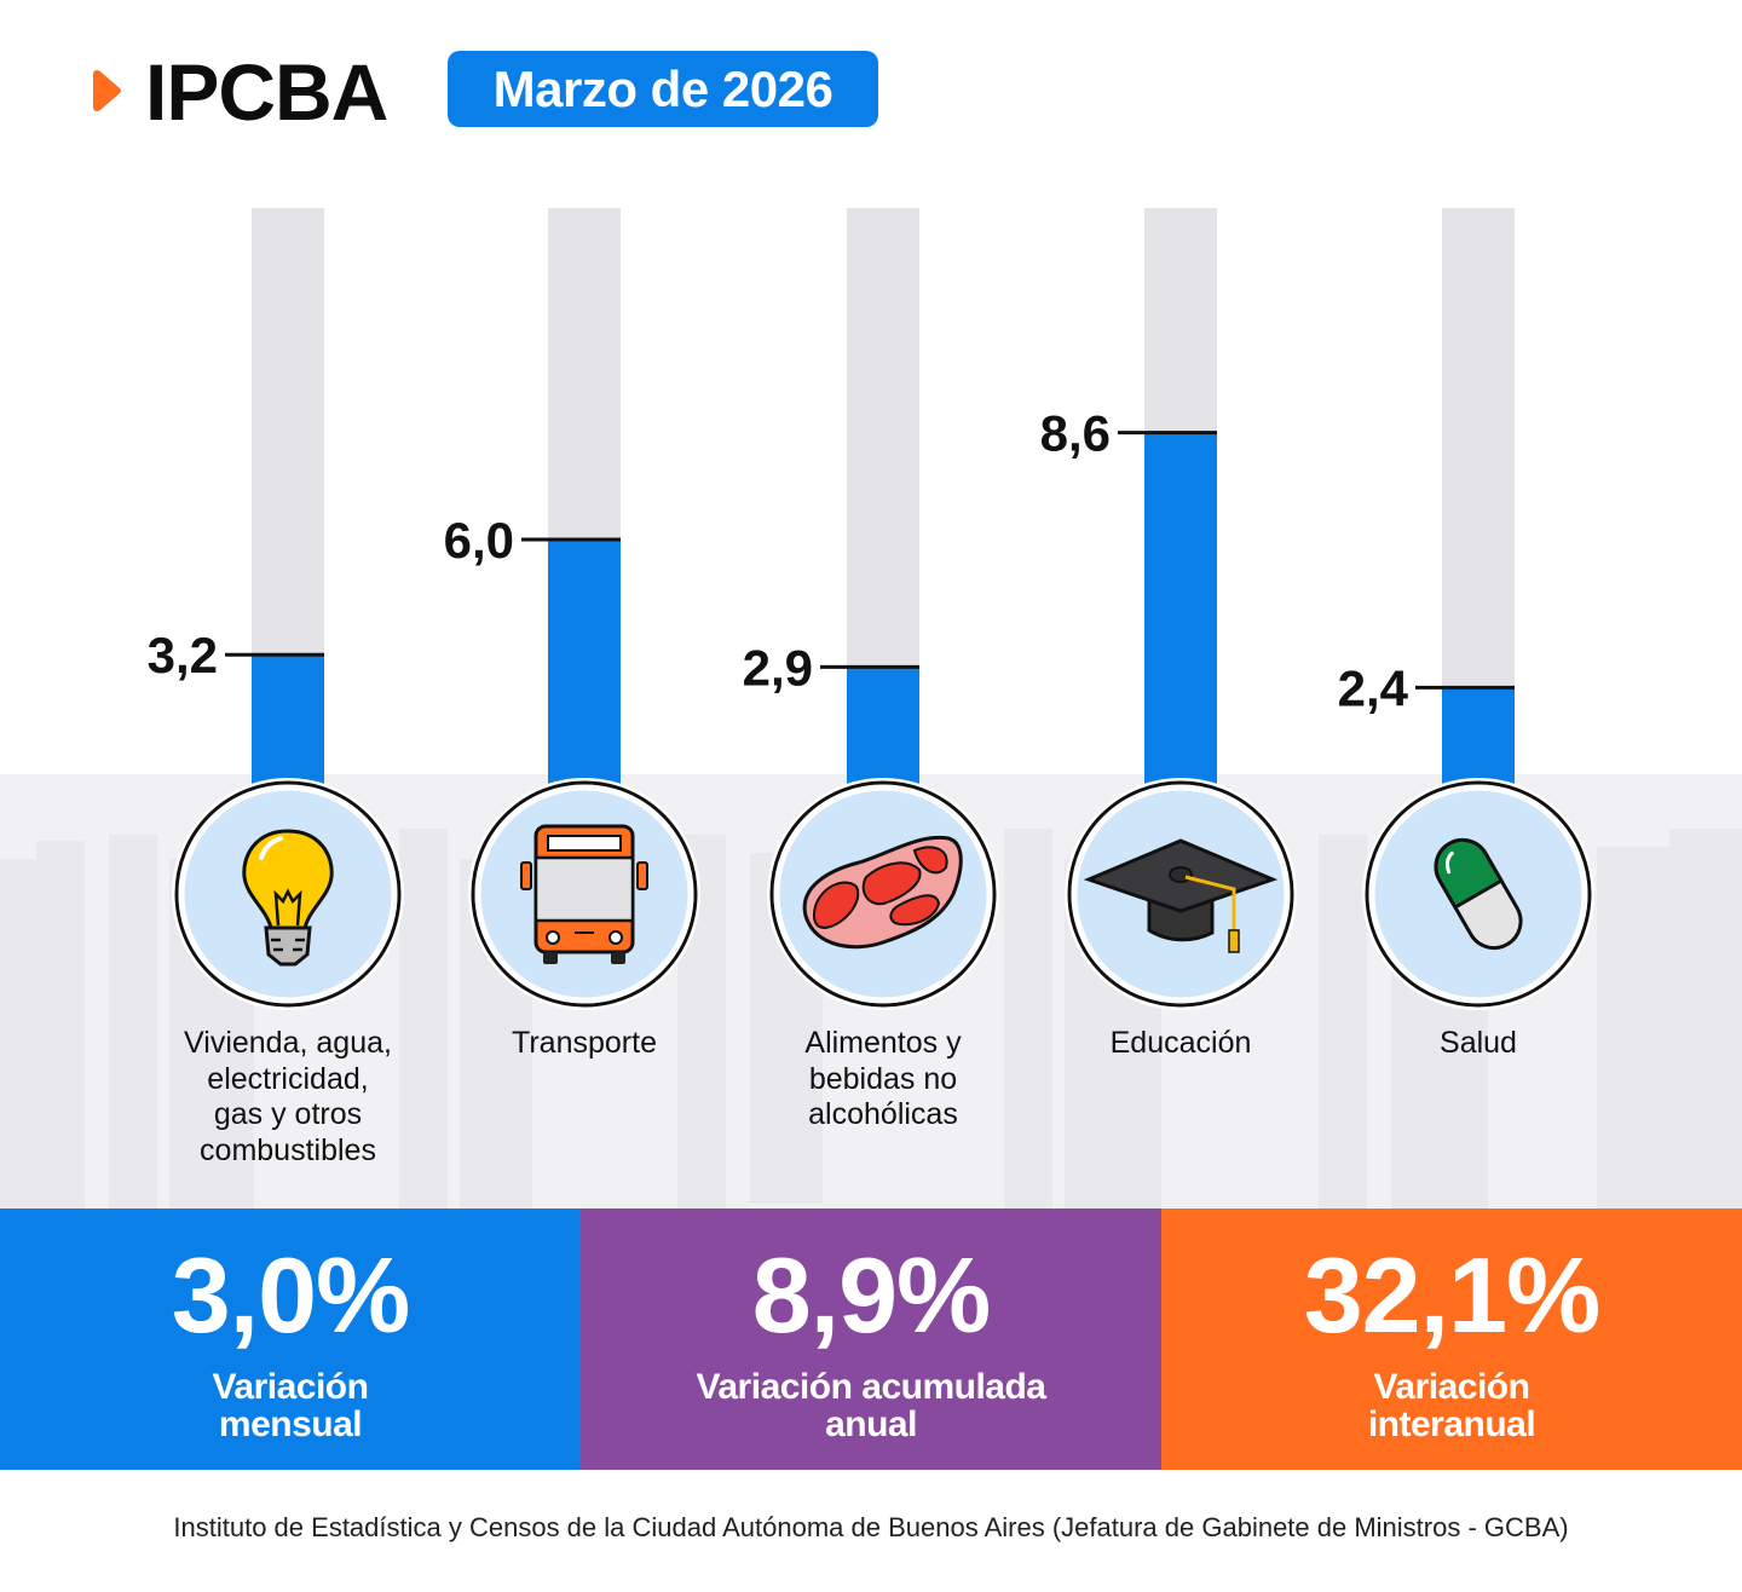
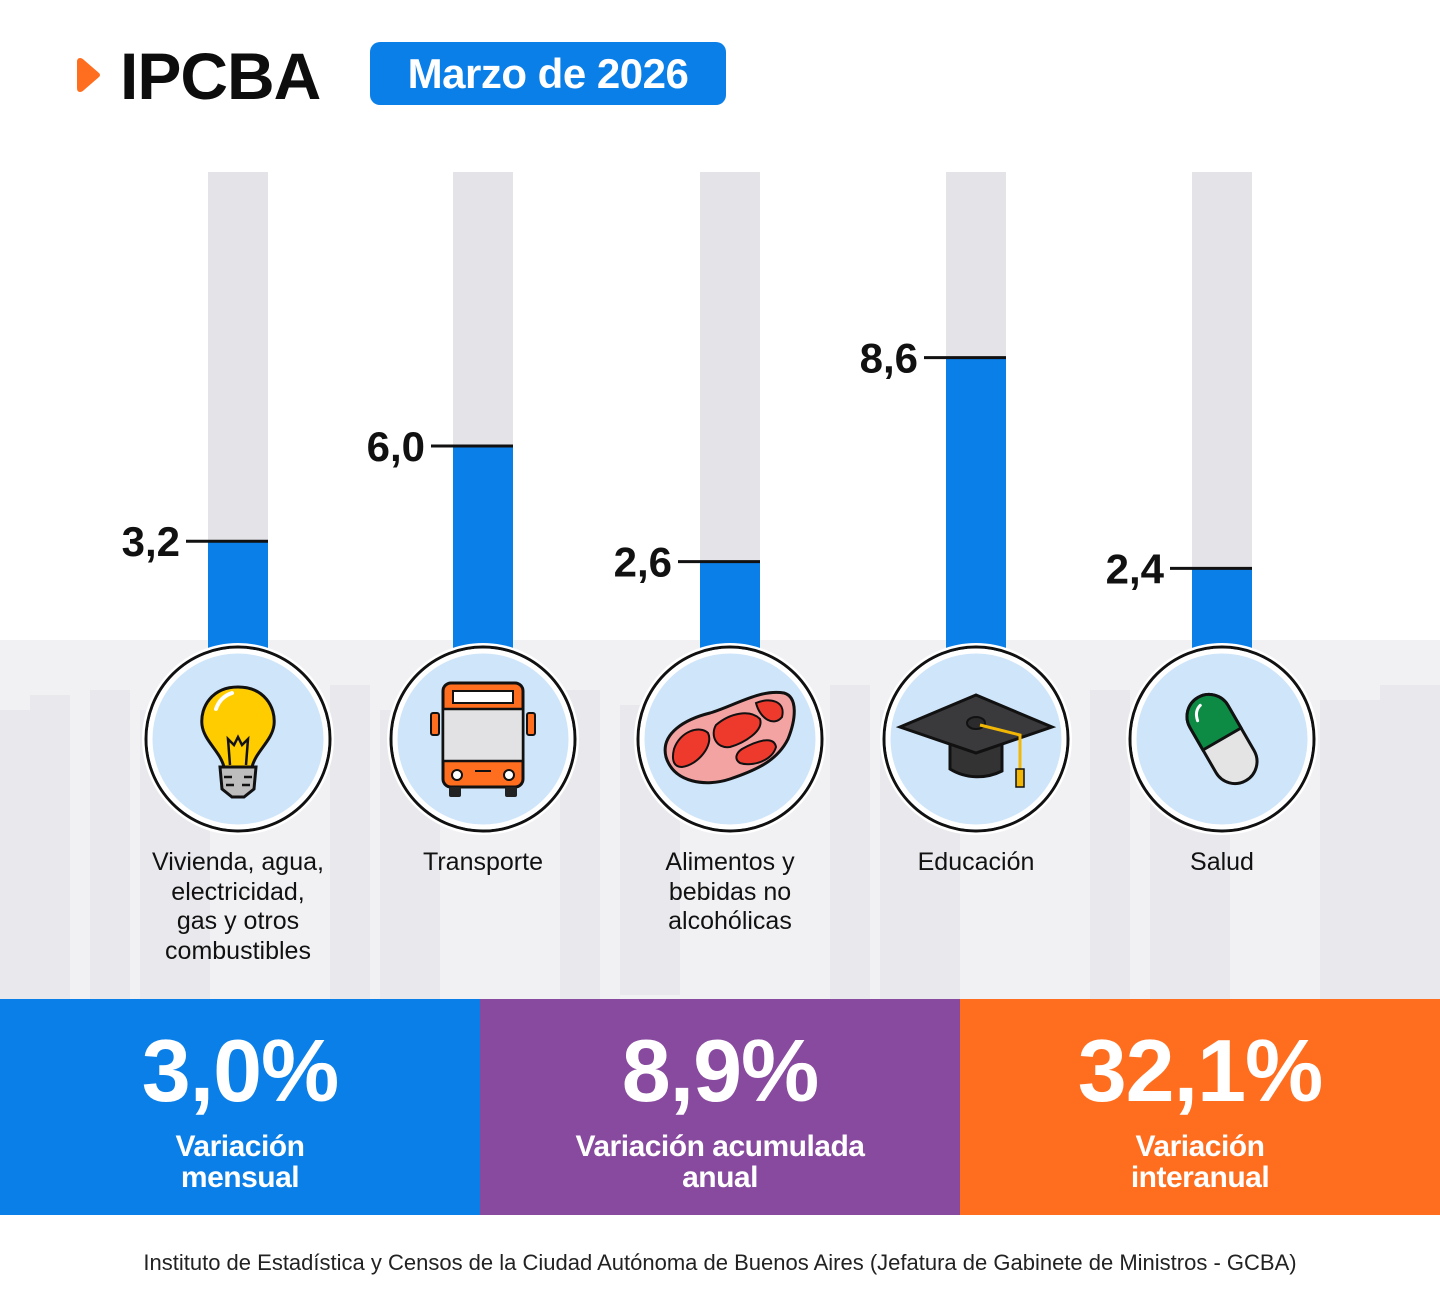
Alimentos y bebidas no alcohólicas: 2,9 -> 2,6
